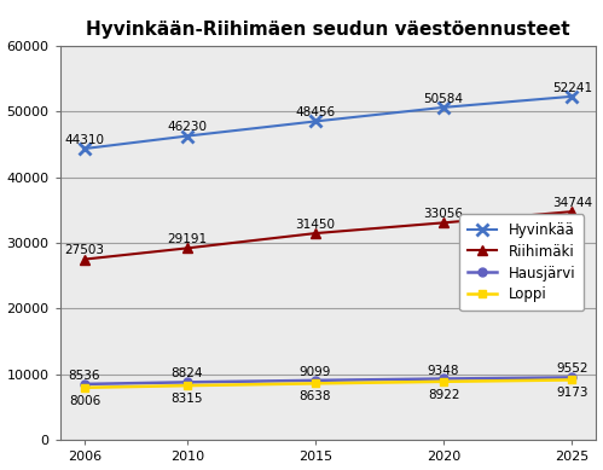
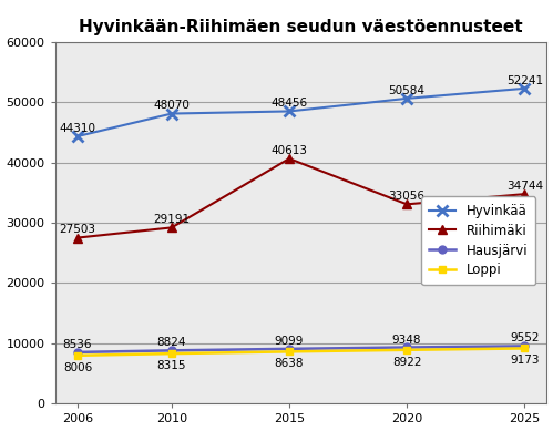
Hyvinkää/2010: 46230 -> 48070
Riihimäki/2015: 31450 -> 40613
